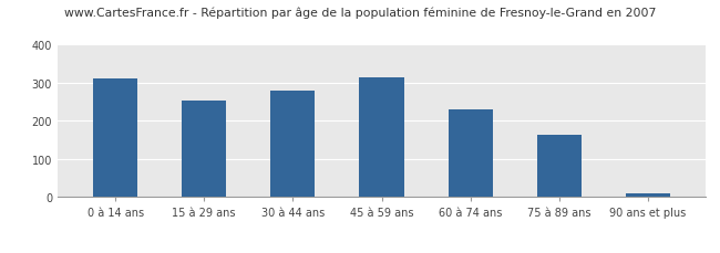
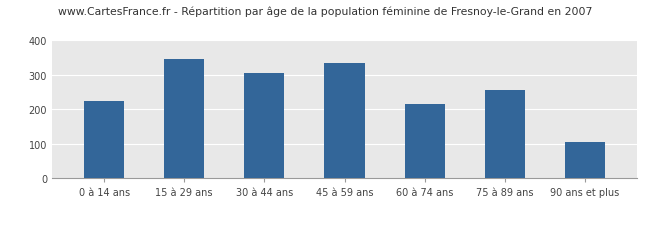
0 à 14 ans: 311 -> 225
15 à 29 ans: 254 -> 345
30 à 44 ans: 279 -> 305
45 à 59 ans: 313 -> 335
60 à 74 ans: 231 -> 215
75 à 89 ans: 163 -> 255
90 ans et plus: 10 -> 105
